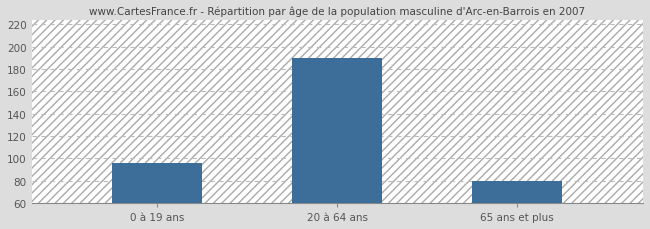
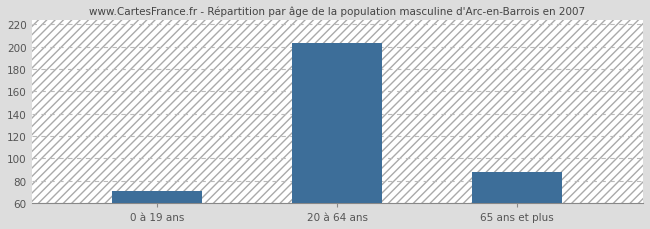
0 à 19 ans: 96 -> 71
20 à 64 ans: 190 -> 203
65 ans et plus: 80 -> 88
